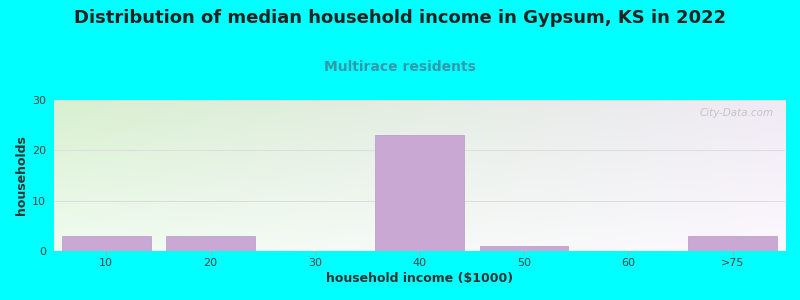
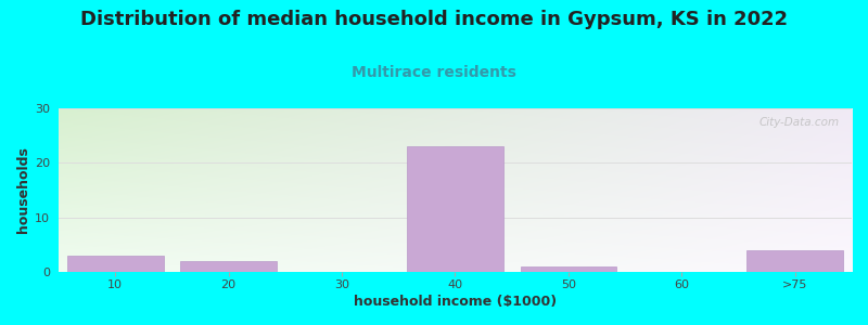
20: 3 -> 2
>75: 3 -> 4
